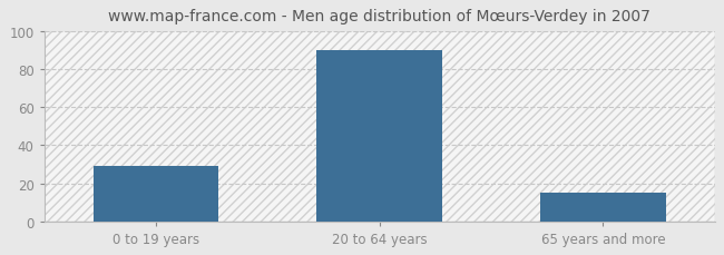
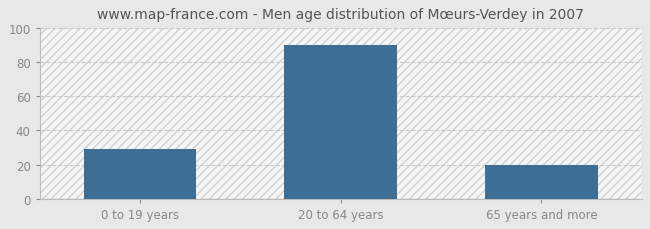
65 years and more: 15 -> 20
